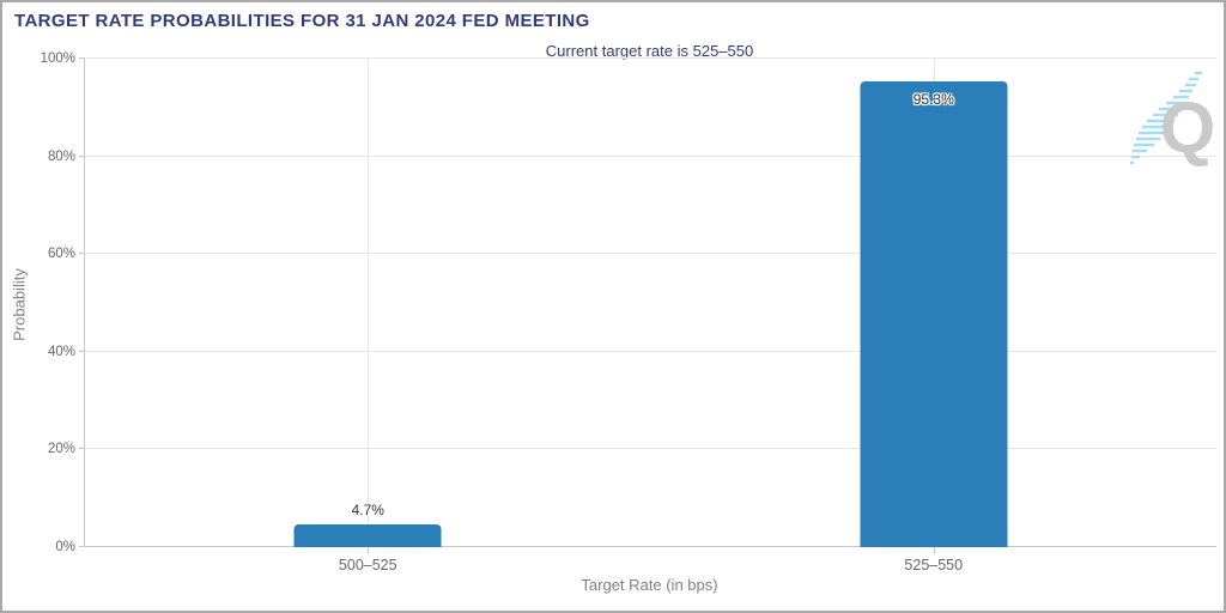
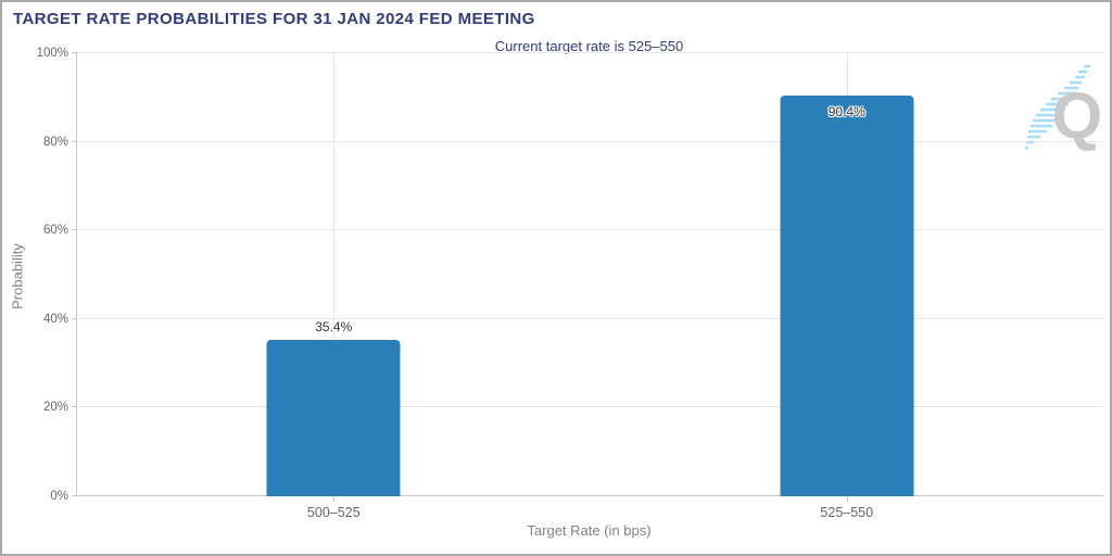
500–525: 4.7% -> 35.4%
525–550: 95.3% -> 90.4%
